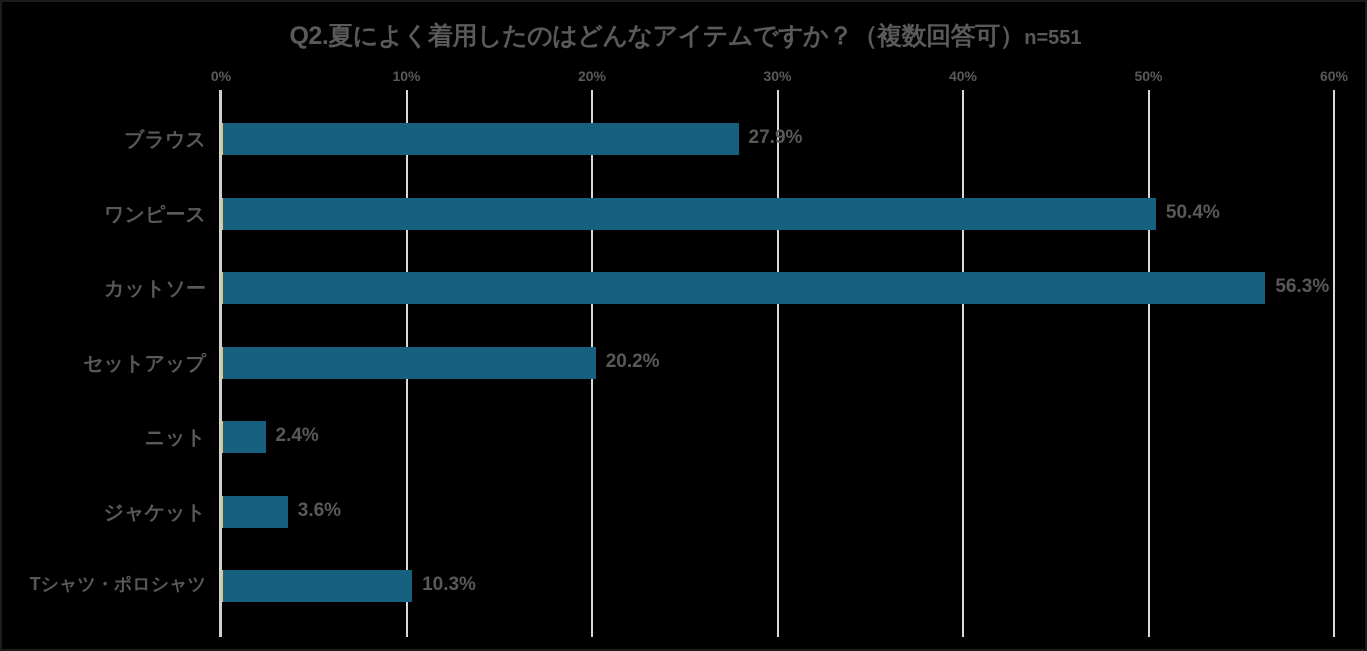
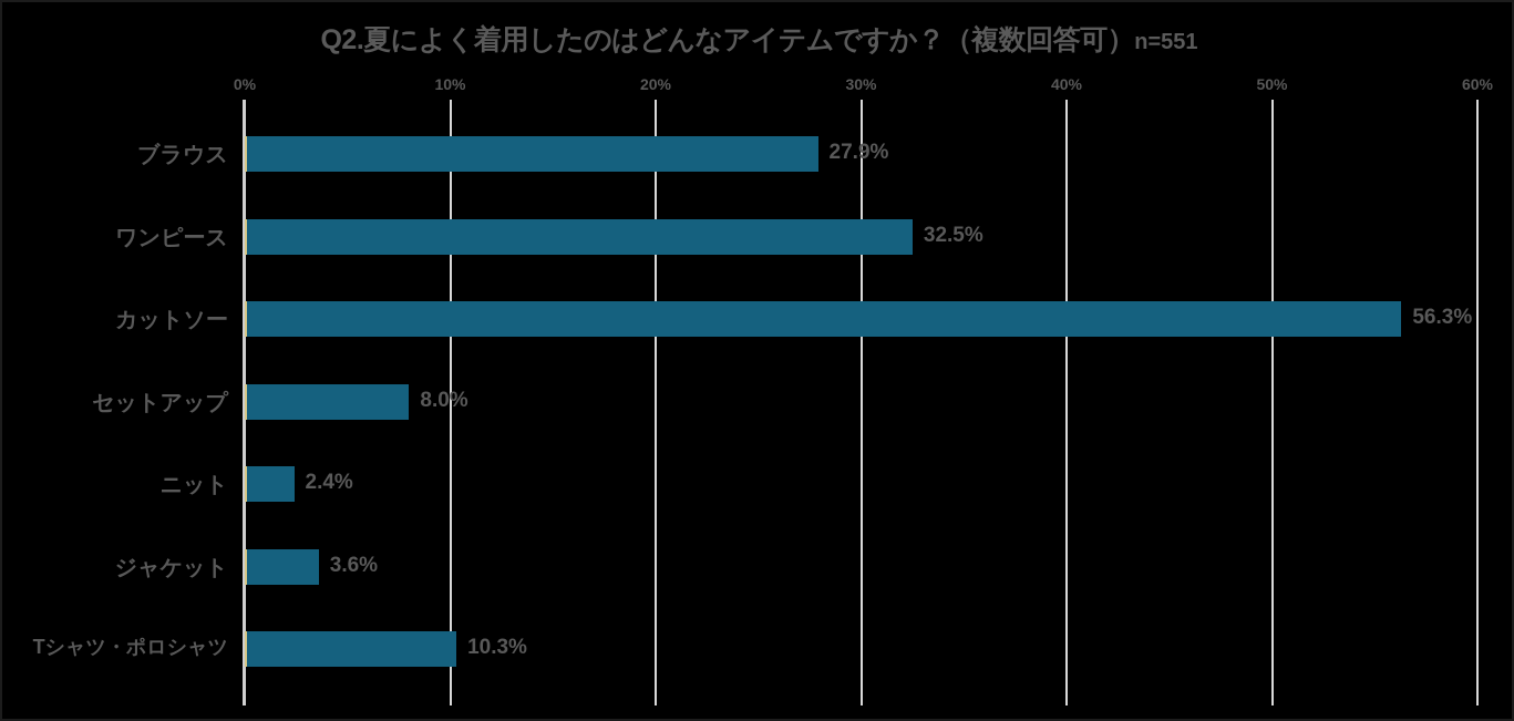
ワンピース: 50.4% -> 32.5%
セットアップ: 20.2% -> 8.0%
